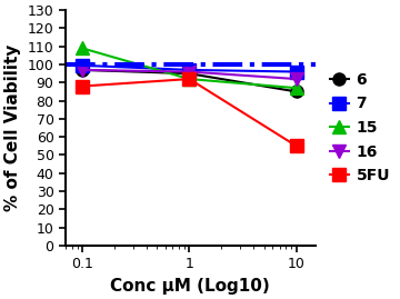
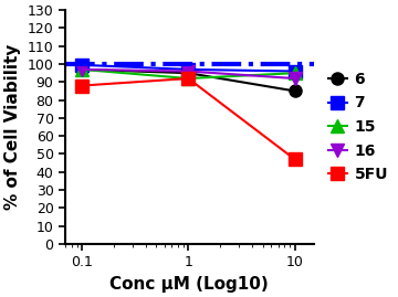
15/0.1: 109 -> 97
15/10: 87 -> 95
5FU/10: 55 -> 47
